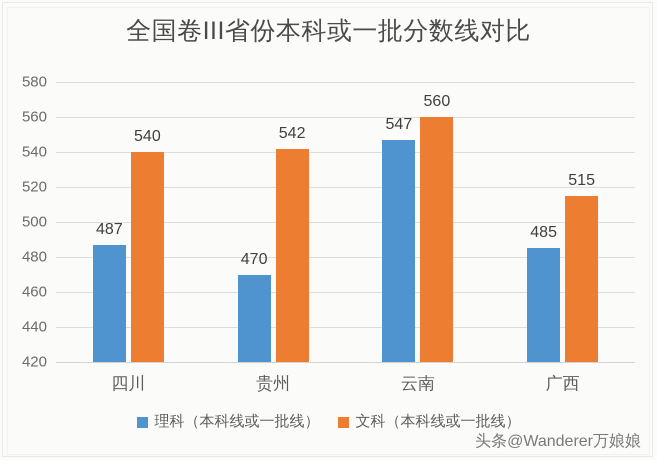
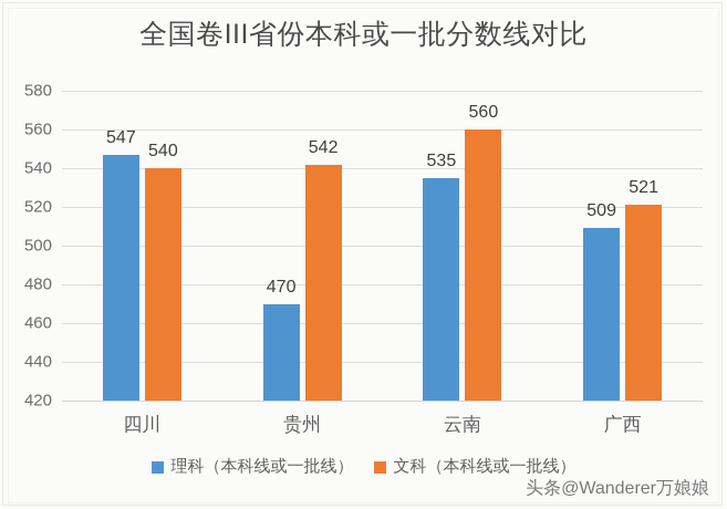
理科（本科线或一批线）/四川: 487 -> 547
理科（本科线或一批线）/云南: 547 -> 535
理科（本科线或一批线）/广西: 485 -> 509
文科（本科线或一批线）/广西: 515 -> 521
